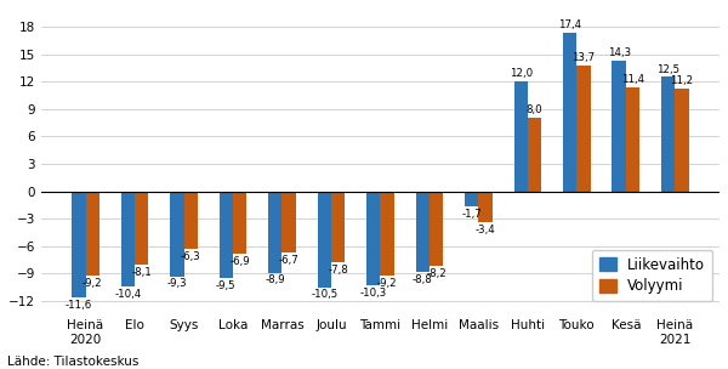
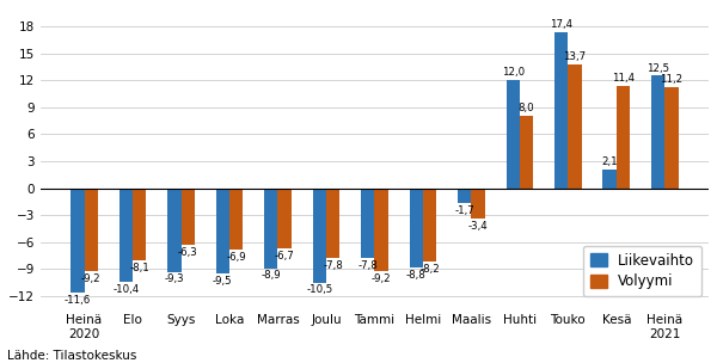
Liikevaihto/Tammi: -10,3 -> -7,8
Liikevaihto/Kesä: 14,3 -> 2,1
